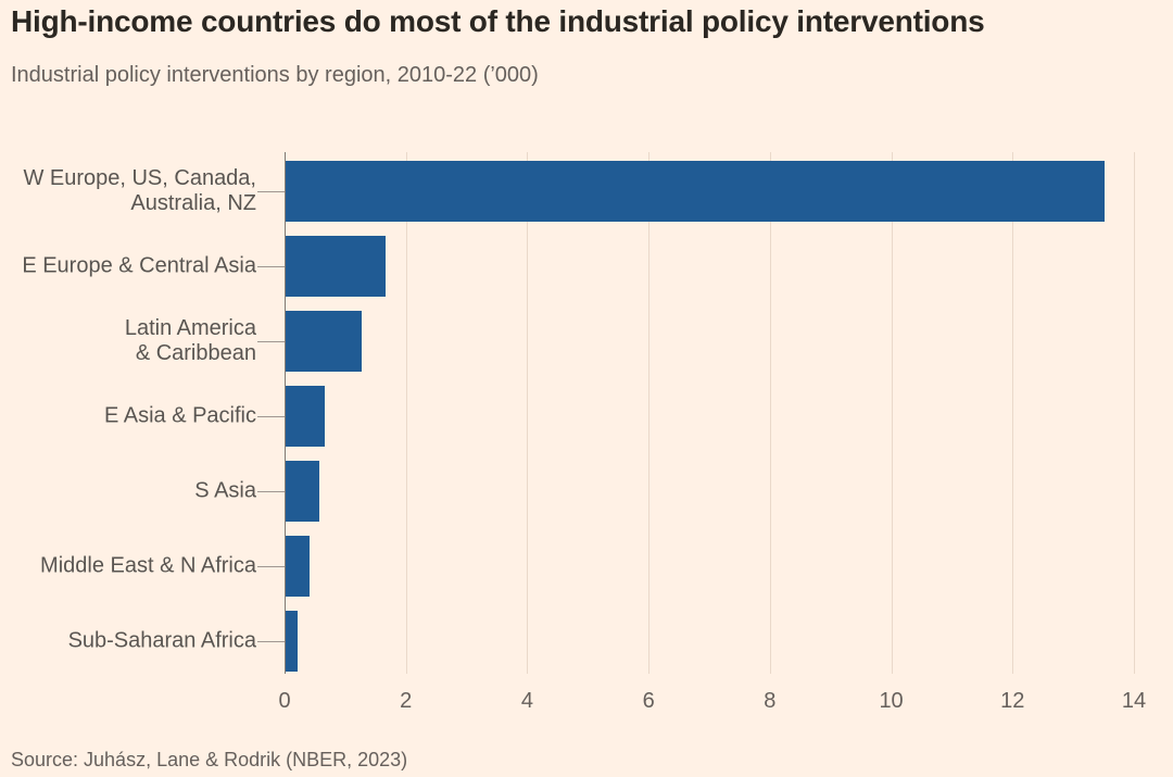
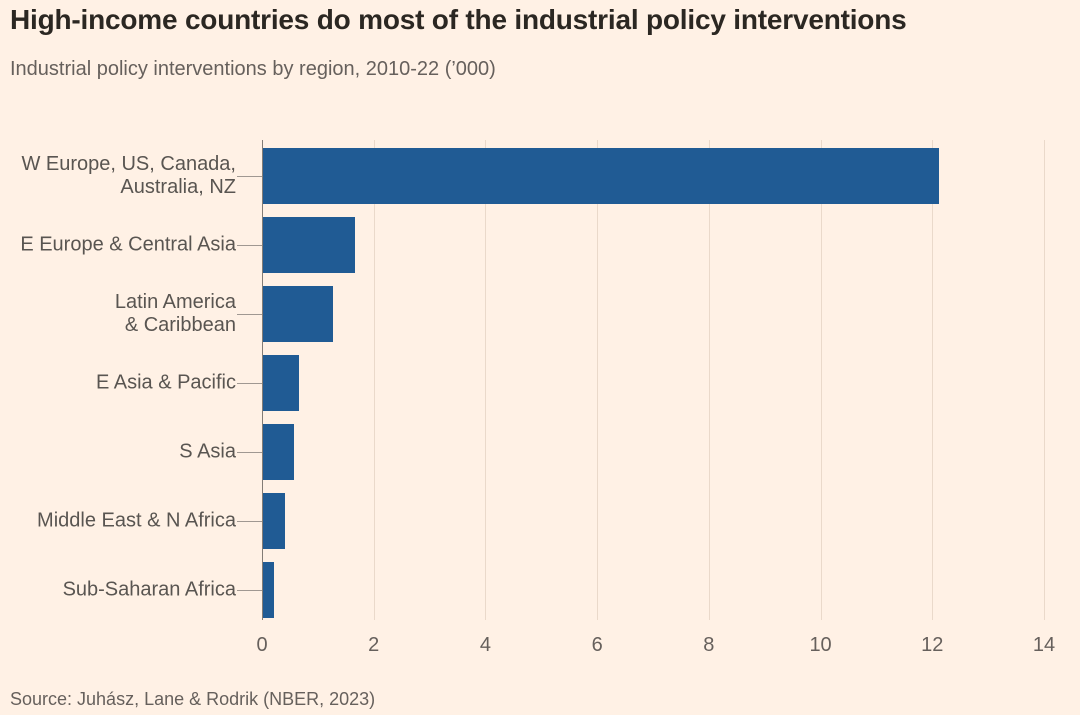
W Europe, US, Canada, Australia, NZ: 13.5 -> 12.1
